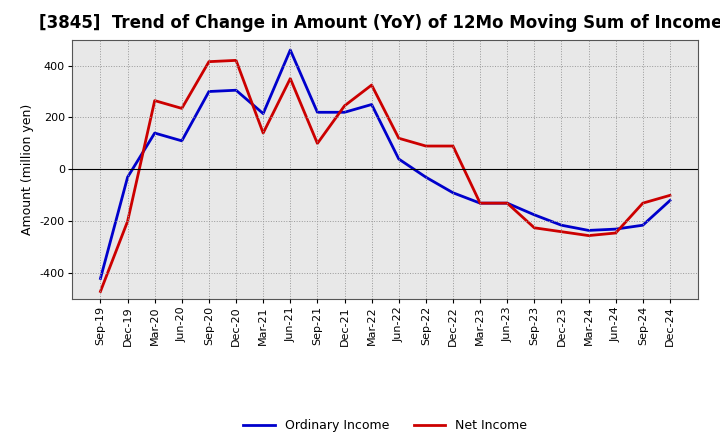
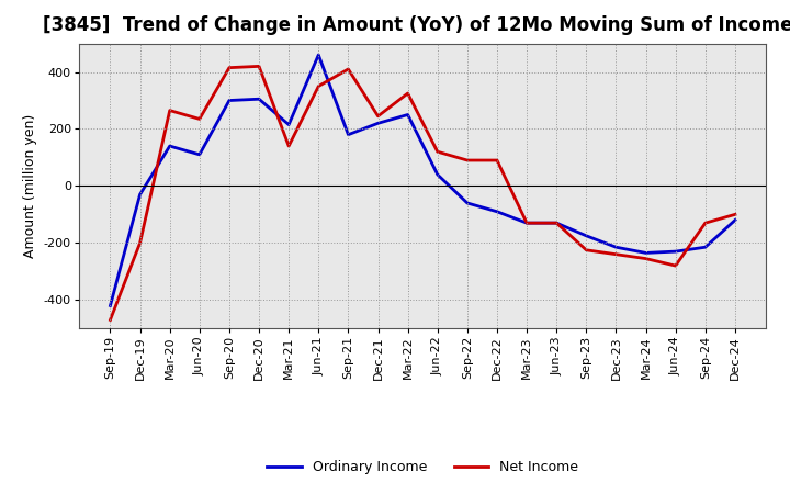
Ordinary Income/Sep-21: 220 -> 180
Net Income/Sep-21: 100 -> 410
Ordinary Income/Sep-22: -30 -> -60
Net Income/Jun-24: -245 -> -280
